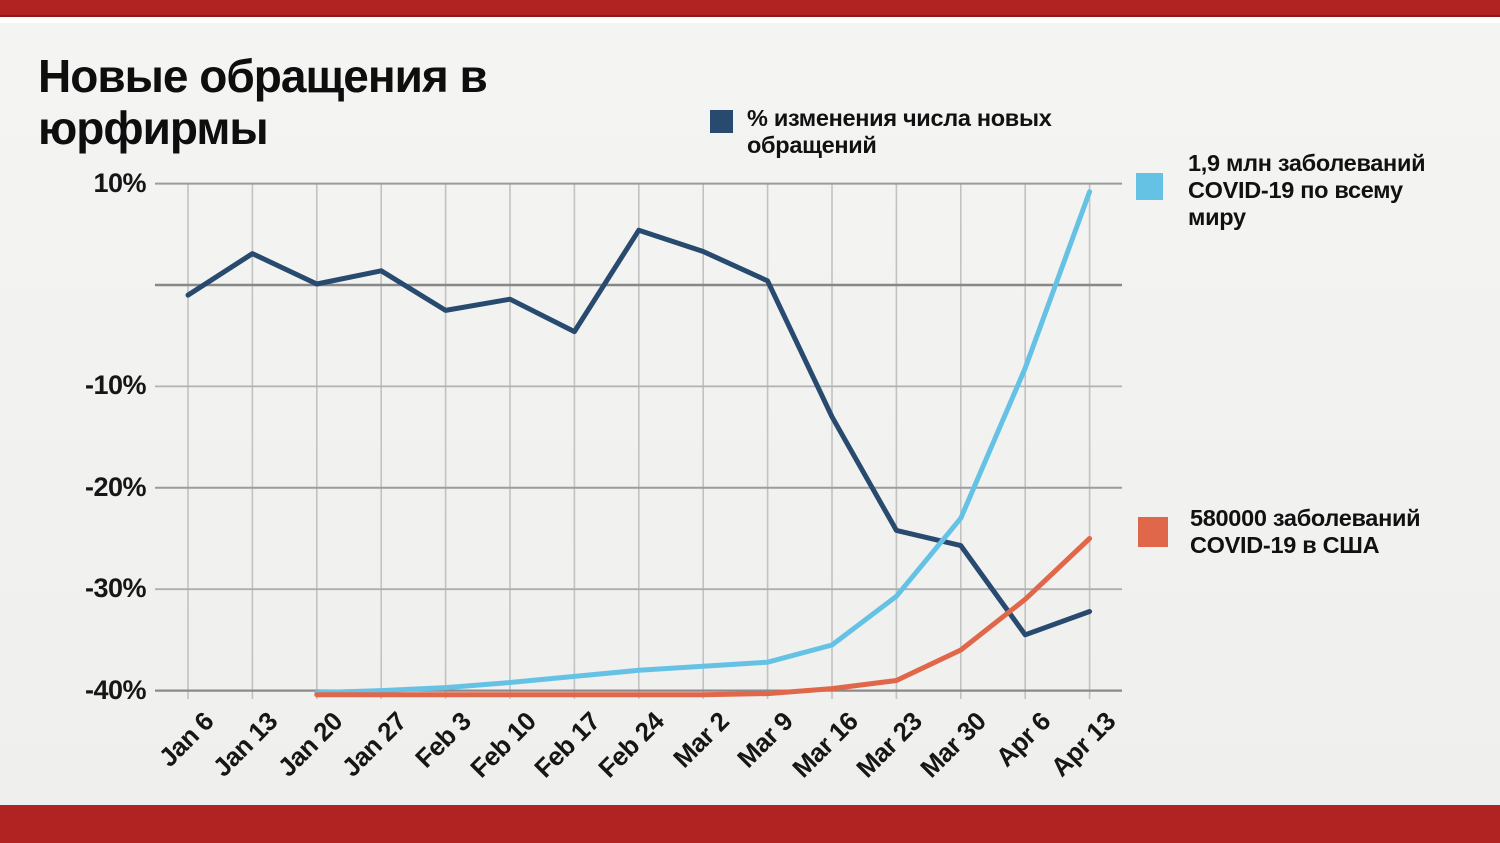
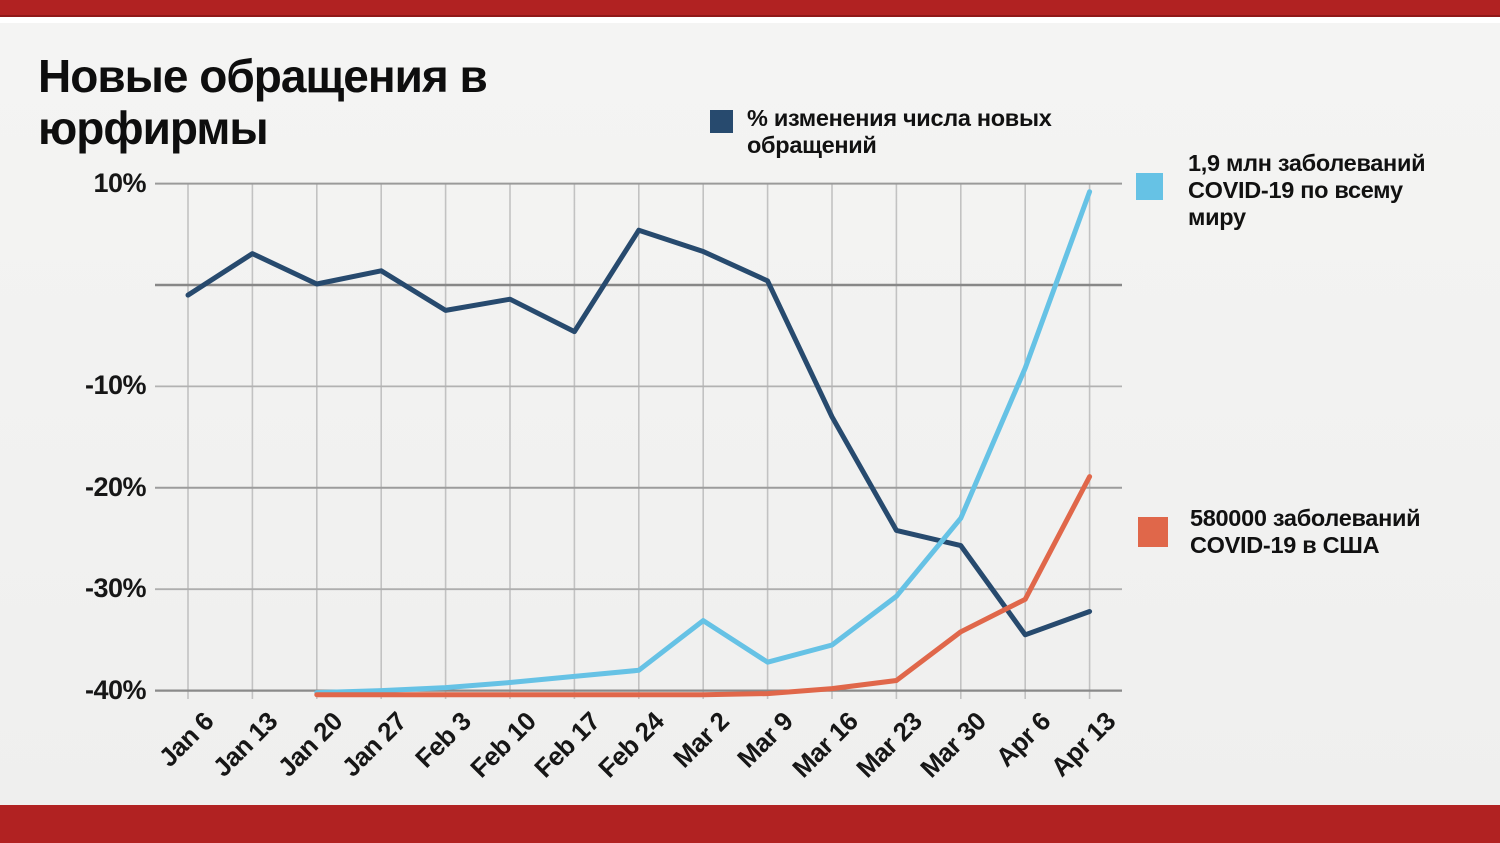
1,9 млн заболеваний COVID-19 по всему миру/Mar 2: -37.6% -> -33.1%
580000 заболеваний COVID-19 в США/Mar 30: -36.0% -> -34.2%
580000 заболеваний COVID-19 в США/Apr 13: -25.0% -> -18.9%
